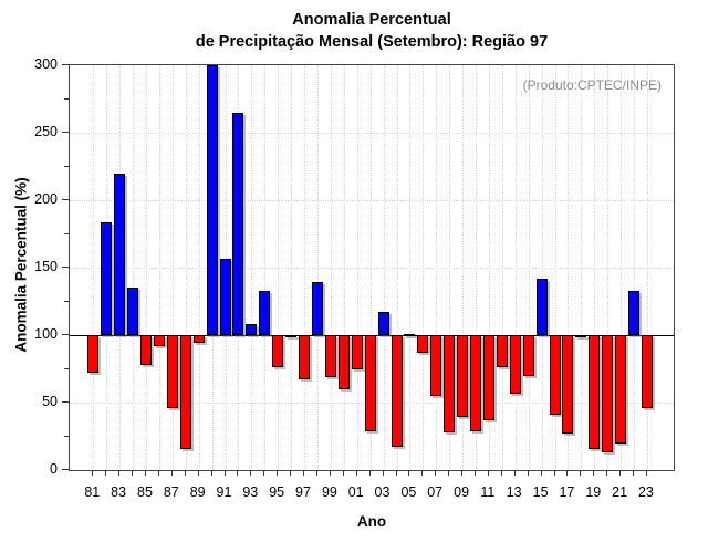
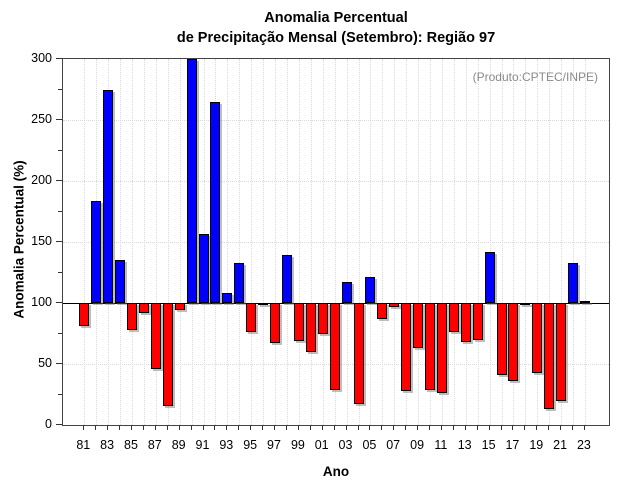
81: 72 -> 81
83: 220 -> 275
05: 101 -> 121
07: 55 -> 97
09: 39 -> 63
11: 37 -> 26
13: 57 -> 68
17: 27 -> 36
19: 16 -> 43
23: 46 -> 102
